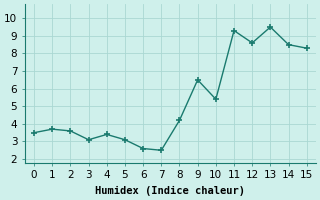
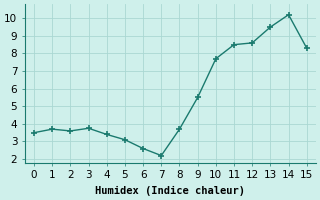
3: 3.1 -> 3.8
7: 2.5 -> 2.2
8: 4.2 -> 3.7
9: 6.5 -> 5.5
10: 5.4 -> 7.7
11: 9.3 -> 8.5
14: 8.5 -> 10.2
